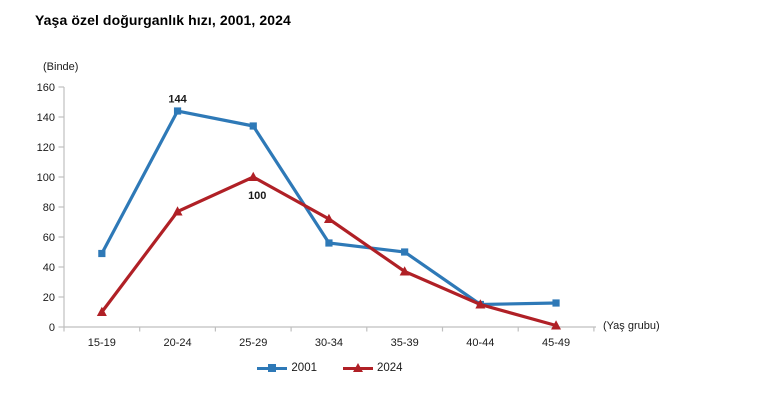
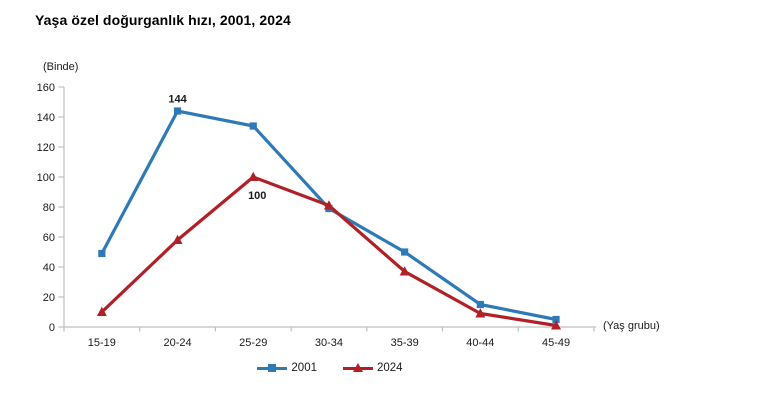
2024/20-24: 77 -> 58
2001/30-34: 56 -> 79
2024/30-34: 72 -> 81
2024/40-44: 15 -> 9
2001/45-49: 16 -> 5
